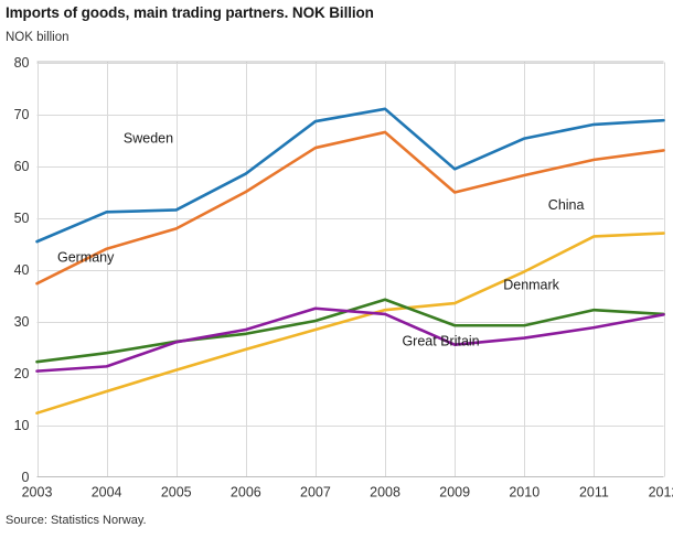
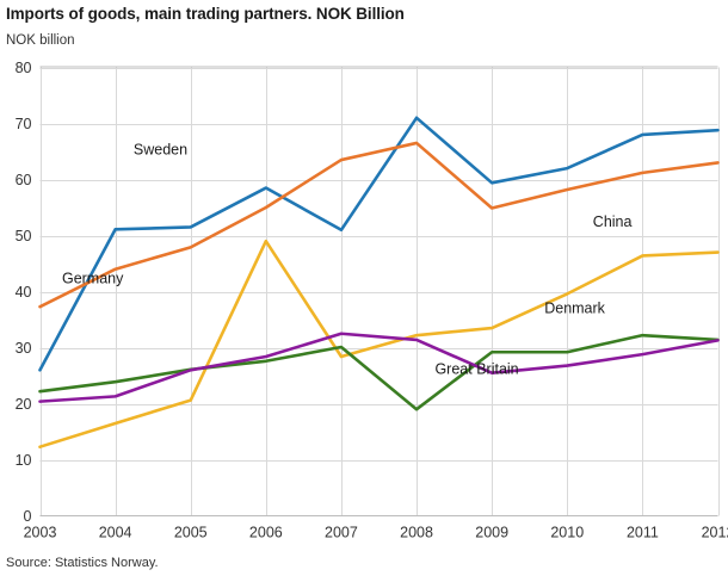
Sweden/2003: 45 -> 26
China/2006: 25 -> 49
Sweden/2007: 69 -> 51
Denmark/2008: 34 -> 19
Sweden/2010: 65 -> 62
